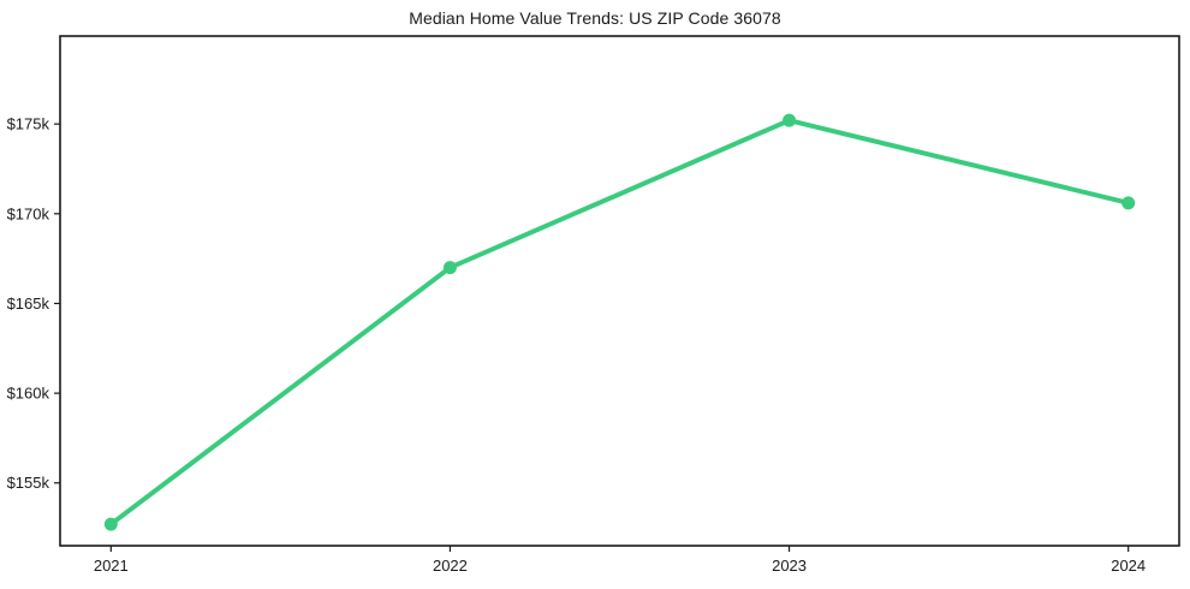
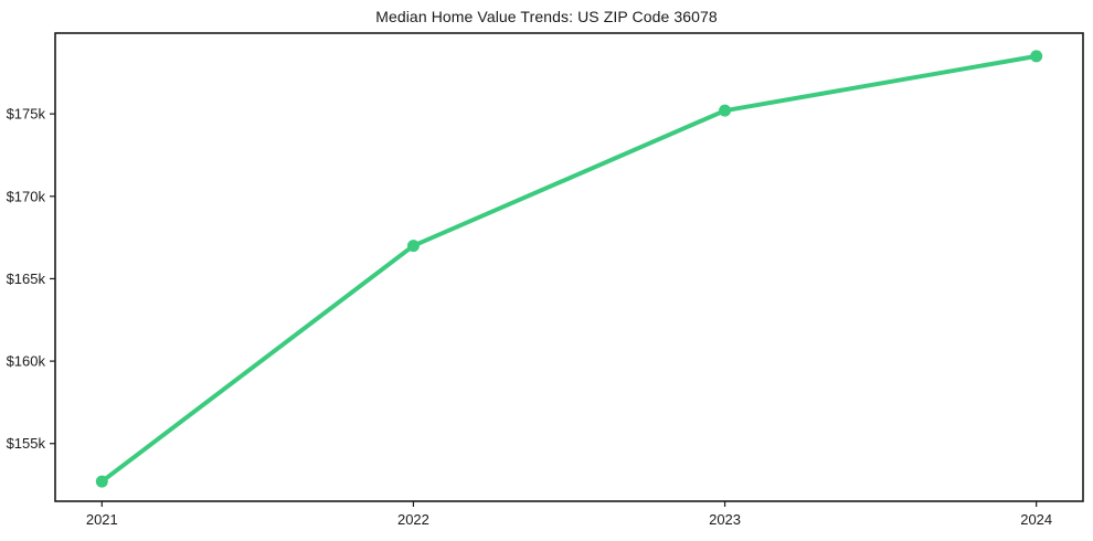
2024: $170.6k -> $178.5k
